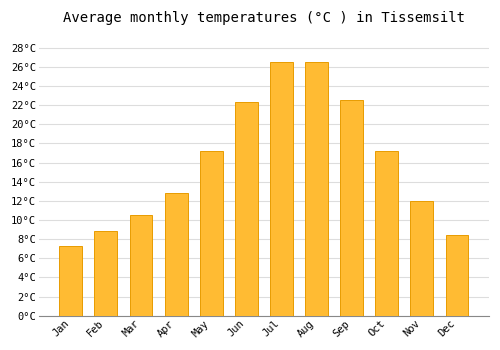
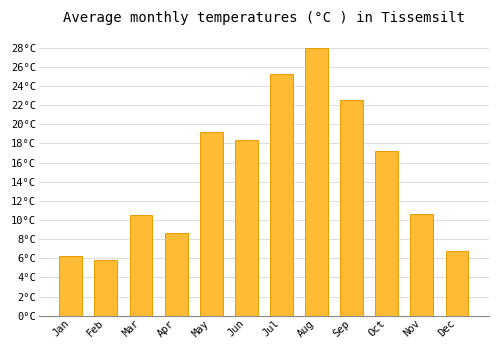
Jan: 7.3°C -> 6.2°C
Feb: 8.8°C -> 5.8°C
Apr: 12.8°C -> 8.6°C
May: 17.2°C -> 19.2°C
Jun: 22.3°C -> 18.4°C
Jul: 26.5°C -> 25.2°C
Aug: 26.5°C -> 28.0°C
Nov: 12.0°C -> 10.6°C
Dec: 8.4°C -> 6.8°C
